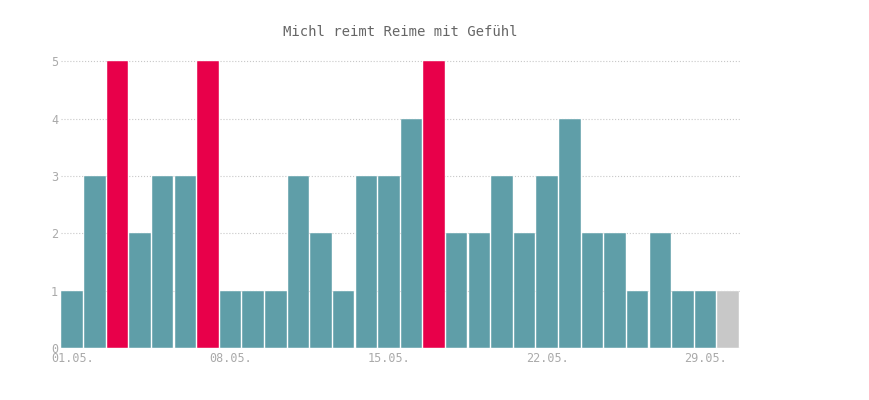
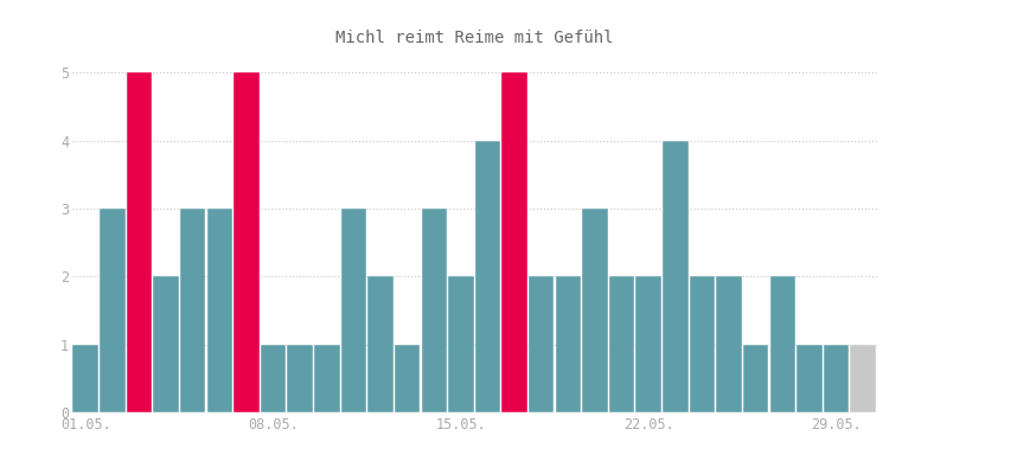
15.05.: 3 -> 2
22.05.: 3 -> 2
